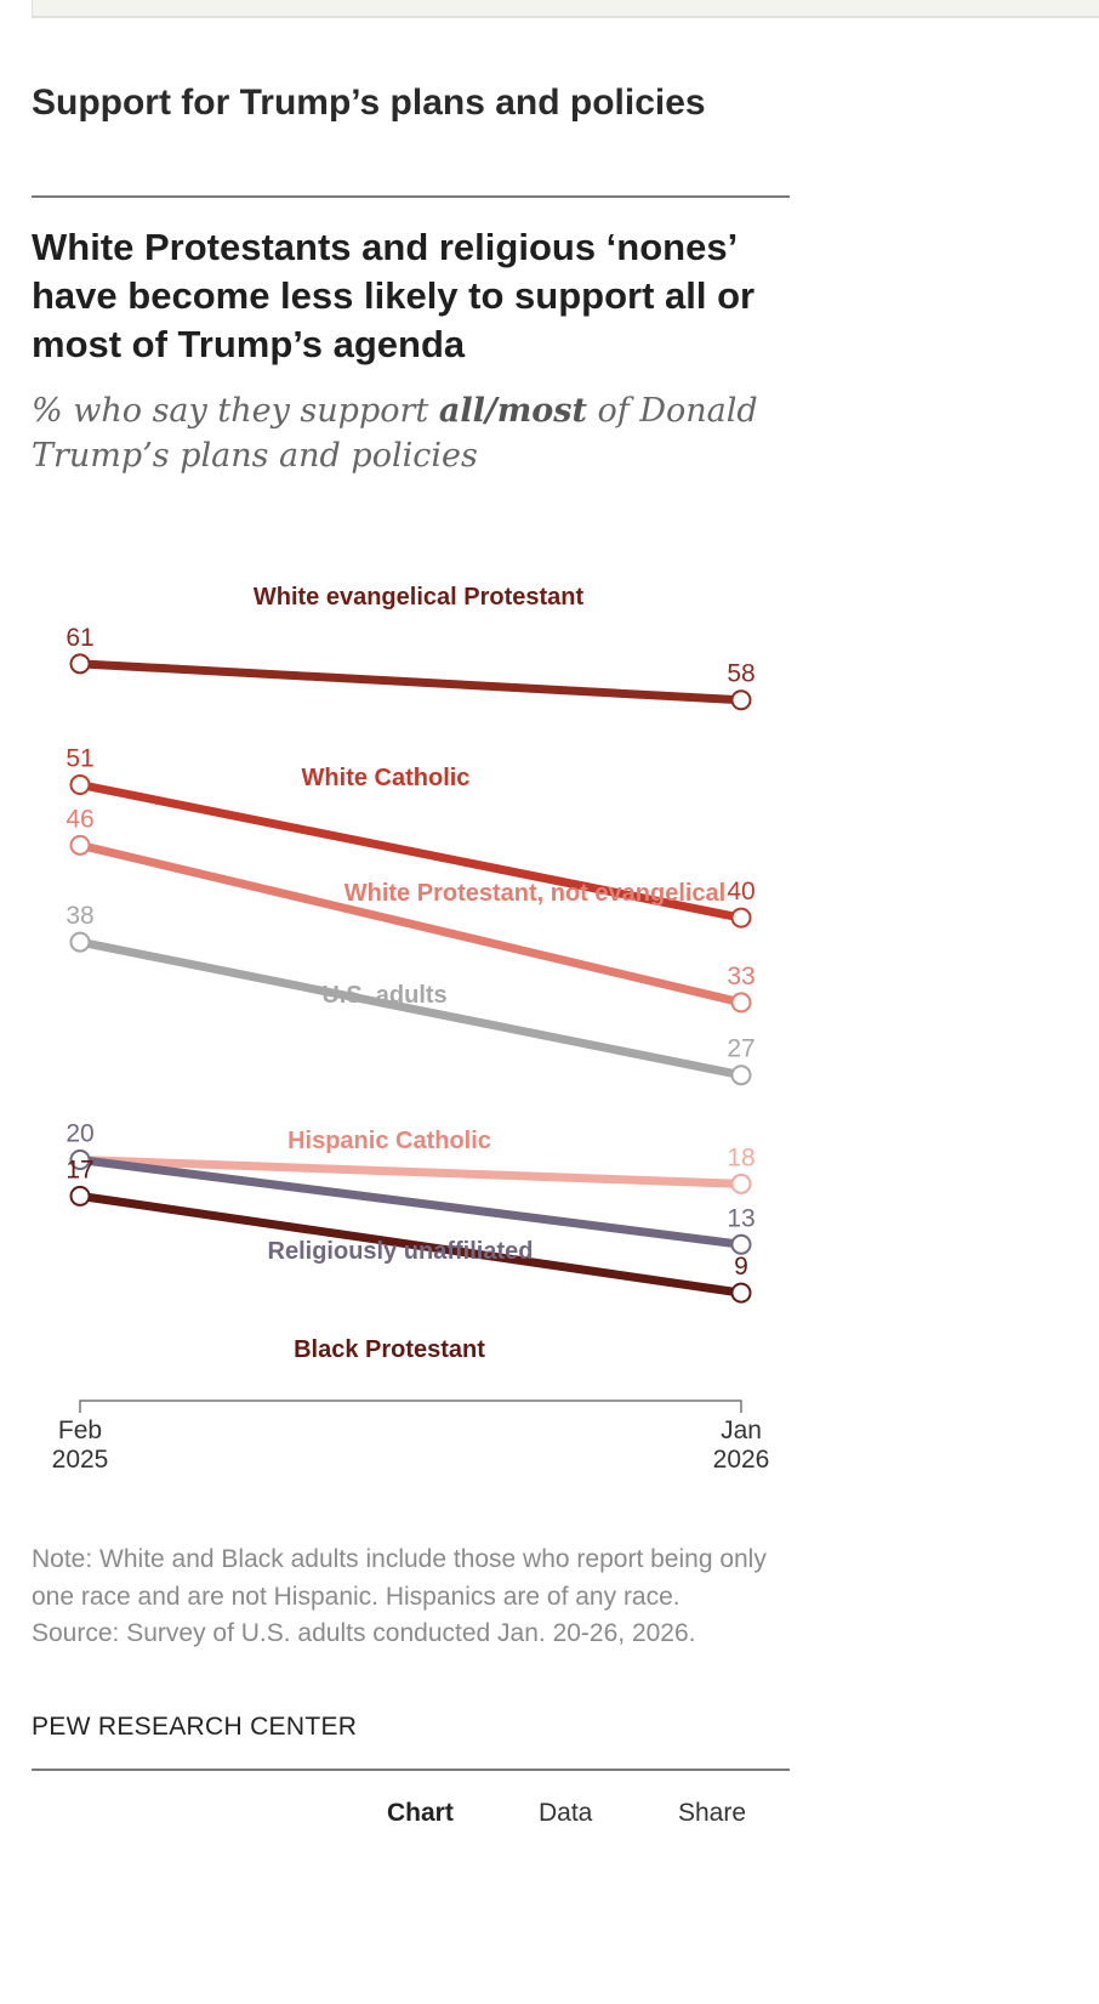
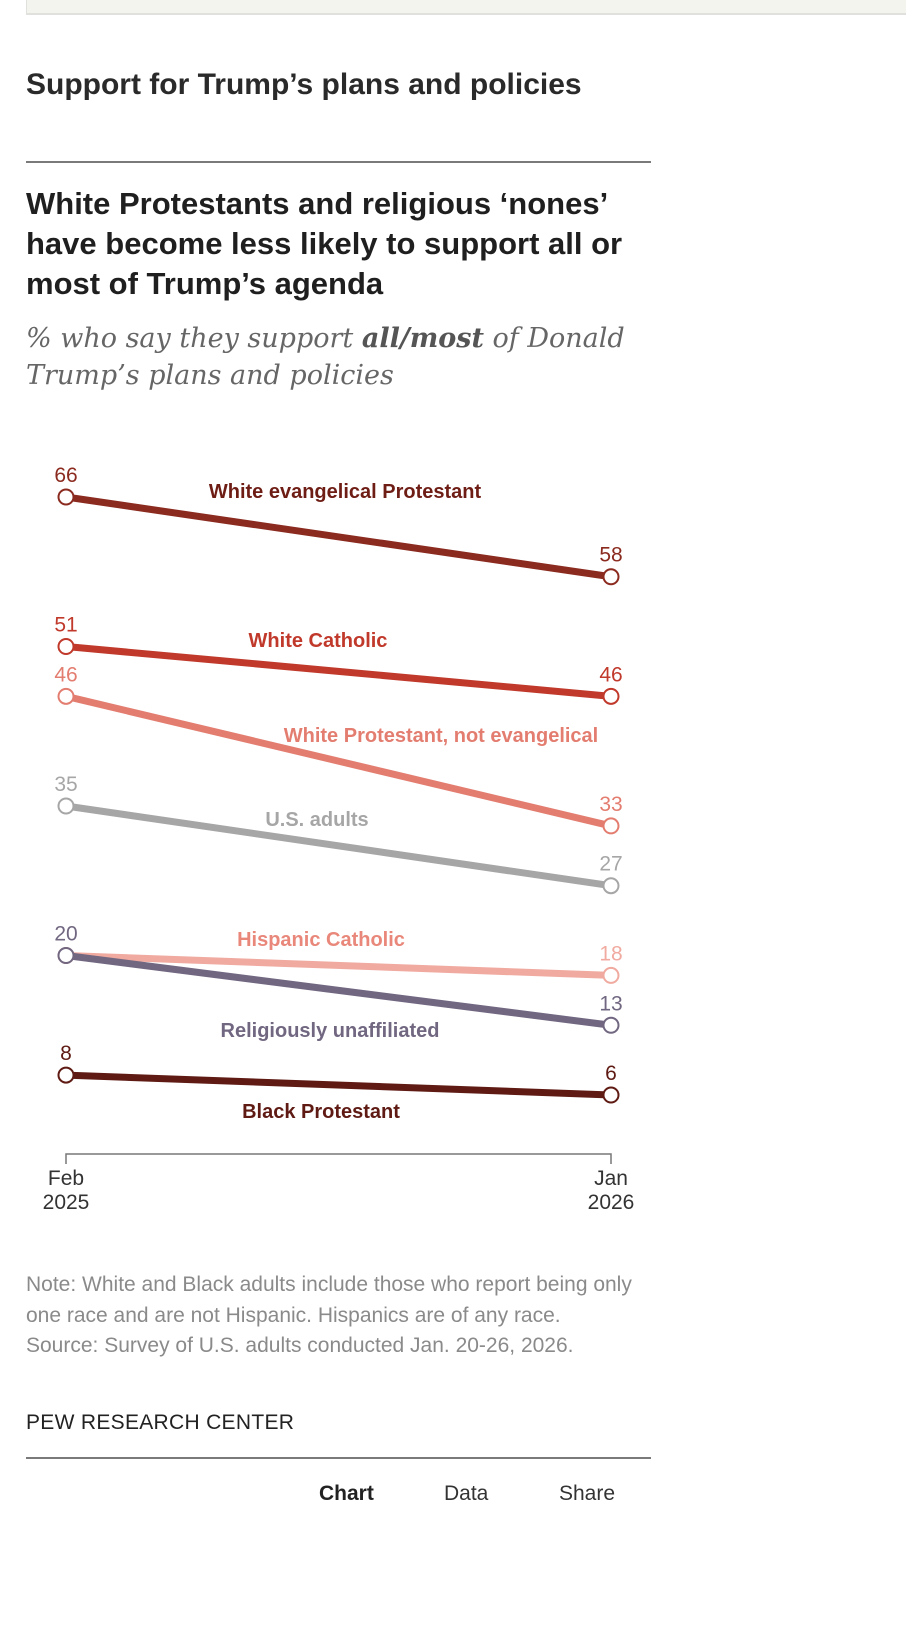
White evangelical Protestant/Feb 2025: 61 -> 66
U.S. adults/Feb 2025: 38 -> 35
Black Protestant/Feb 2025: 17 -> 8
White Catholic/Jan 2026: 40 -> 46
Black Protestant/Jan 2026: 9 -> 6
